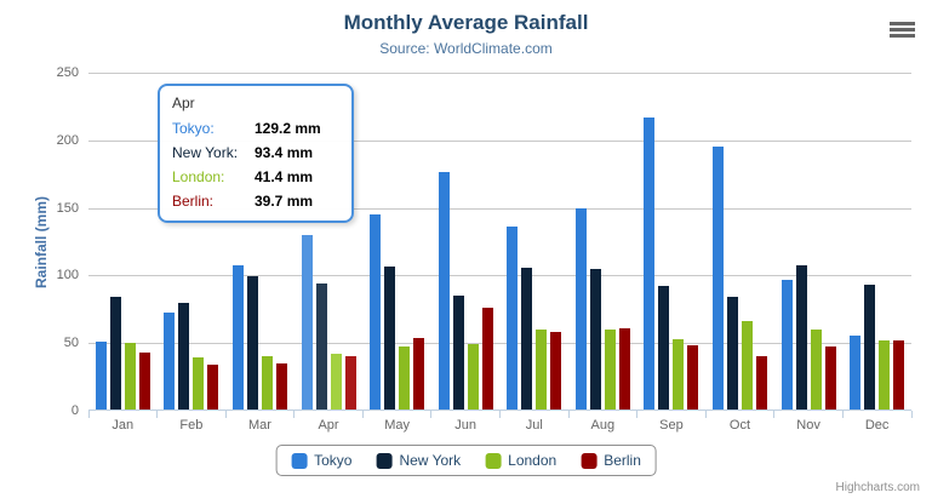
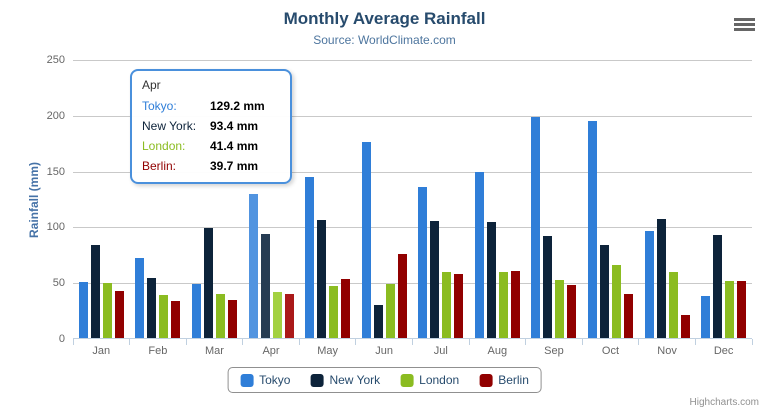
New York/Feb: 79 -> 54
Tokyo/Mar: 106 -> 48
New York/Jun: 84 -> 30
Tokyo/Sep: 216 -> 198
Berlin/Nov: 47 -> 21
Tokyo/Dec: 54 -> 38
